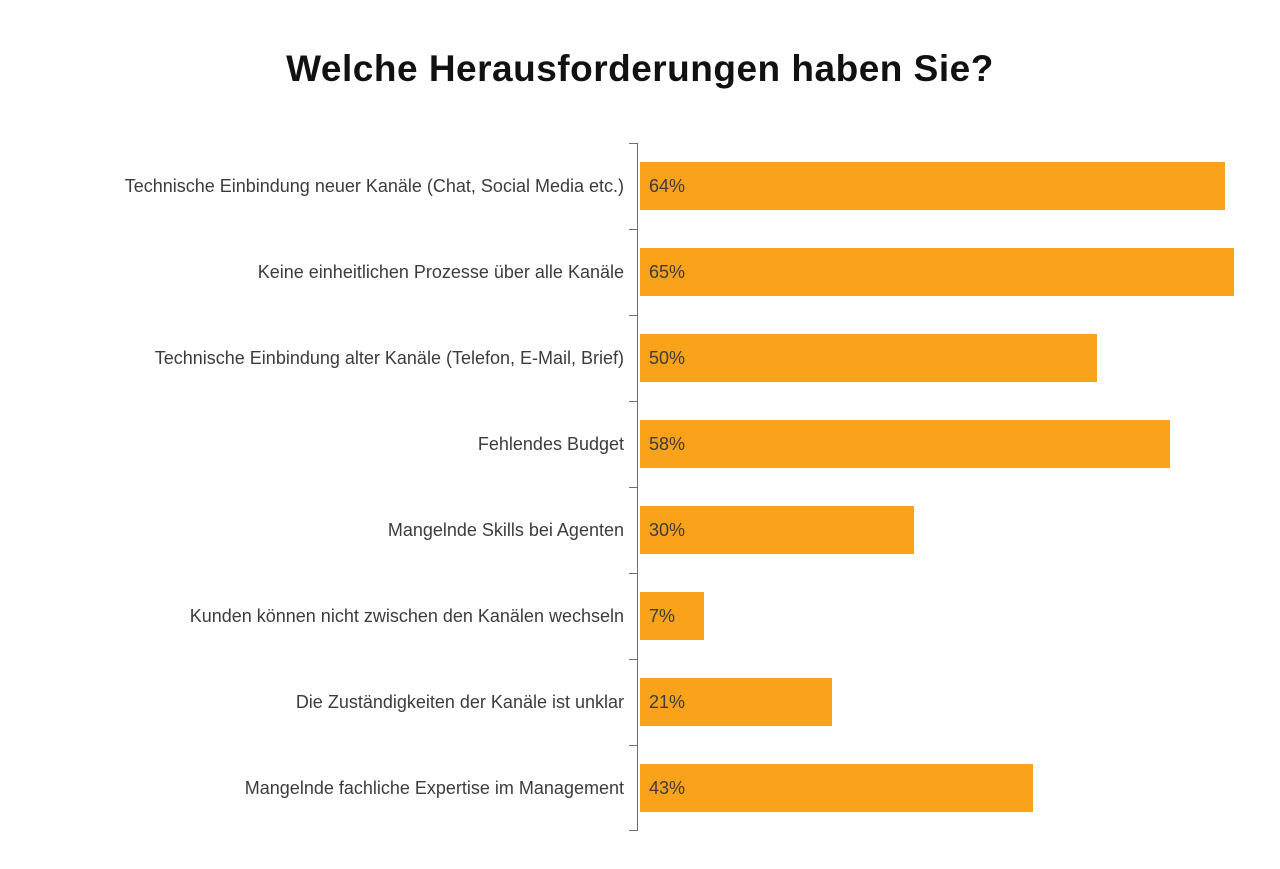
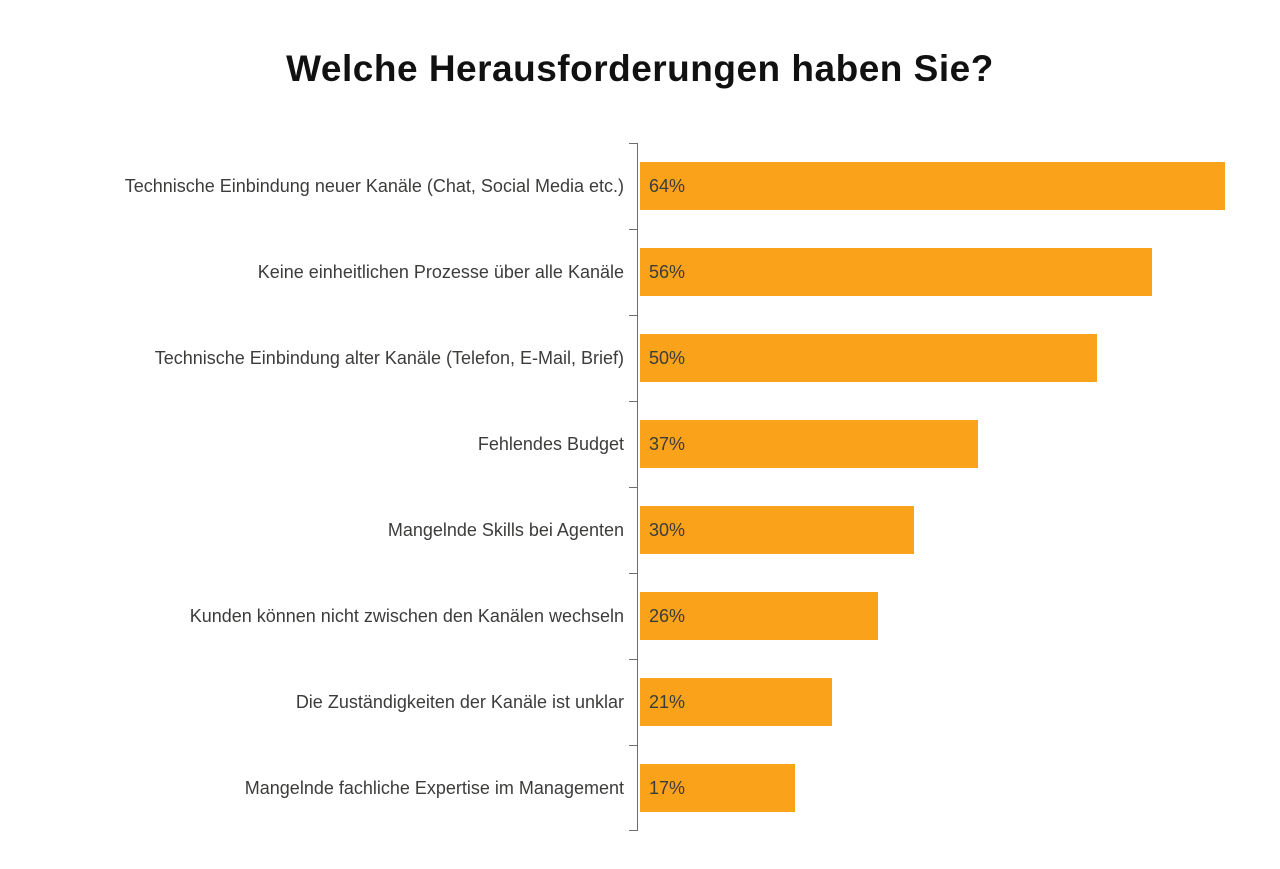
Keine einheitlichen Prozesse über alle Kanäle: 65% -> 56%
Fehlendes Budget: 58% -> 37%
Kunden können nicht zwischen den Kanälen wechseln: 7% -> 26%
Mangelnde fachliche Expertise im Management: 43% -> 17%
